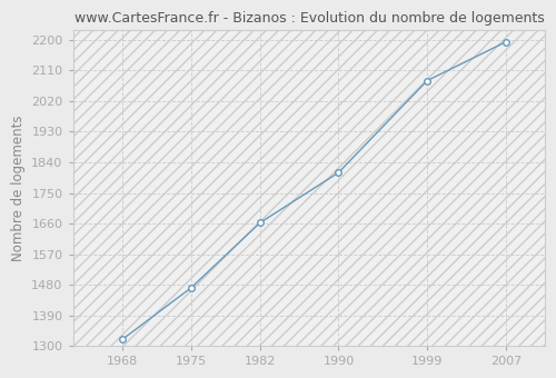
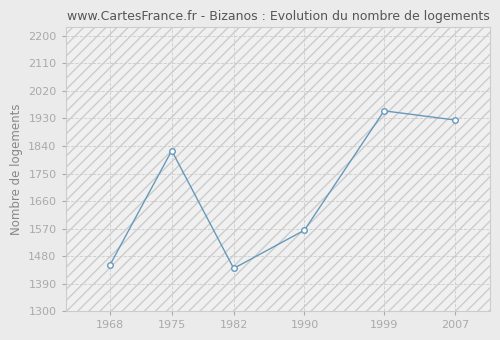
1968: 1319 -> 1450
1975: 1471 -> 1825
1982: 1662 -> 1440
1990: 1810 -> 1565
1999: 2080 -> 1955
2007: 2194 -> 1925
